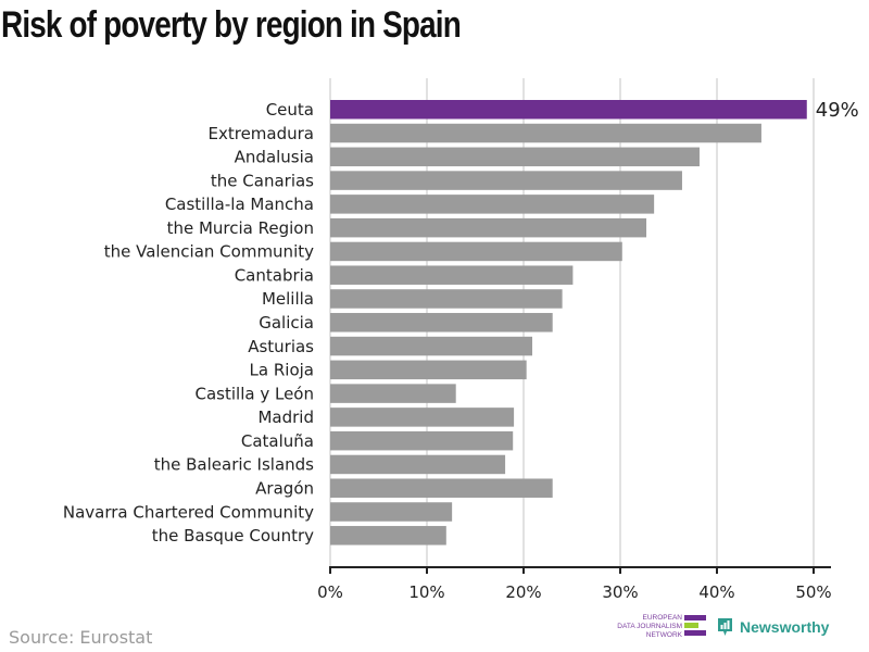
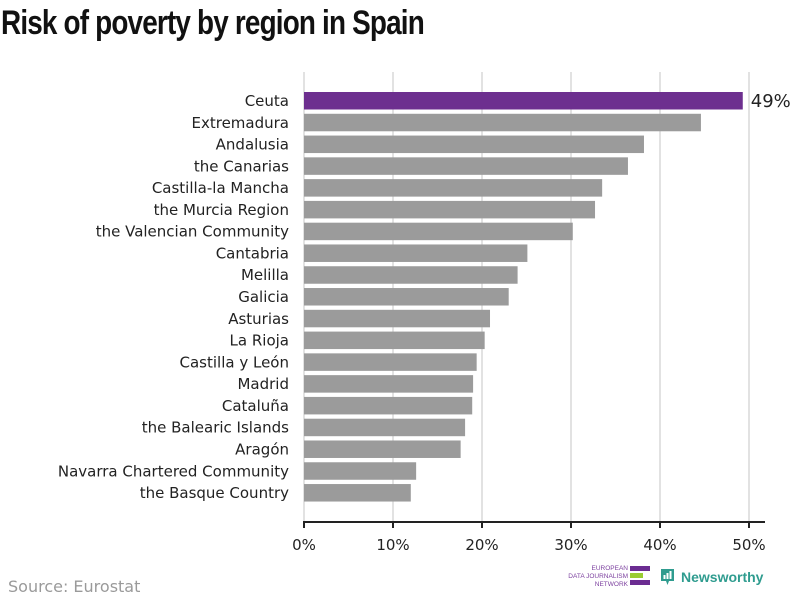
Castilla y León: 13% -> 19%
Aragón: 23% -> 18%
